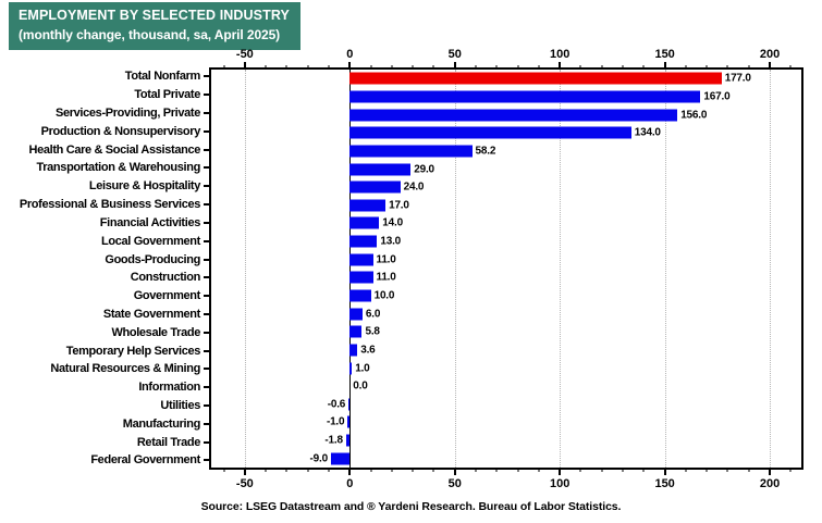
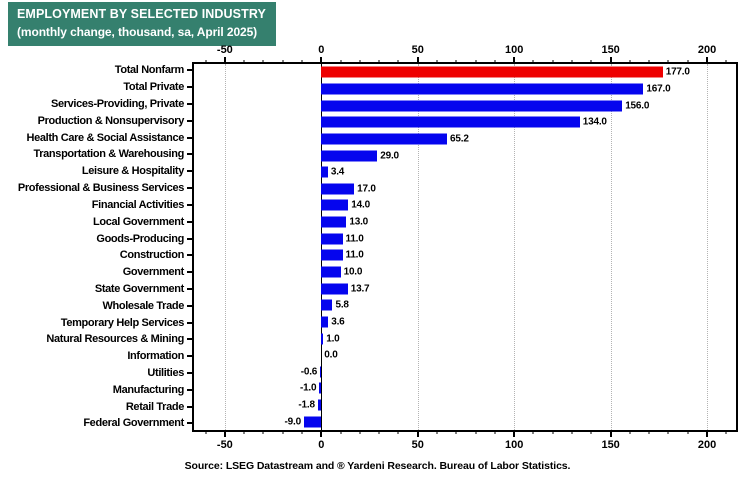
Health Care & Social Assistance: 58.2 -> 65.2
Leisure & Hospitality: 24.0 -> 3.4
State Government: 6.0 -> 13.7
